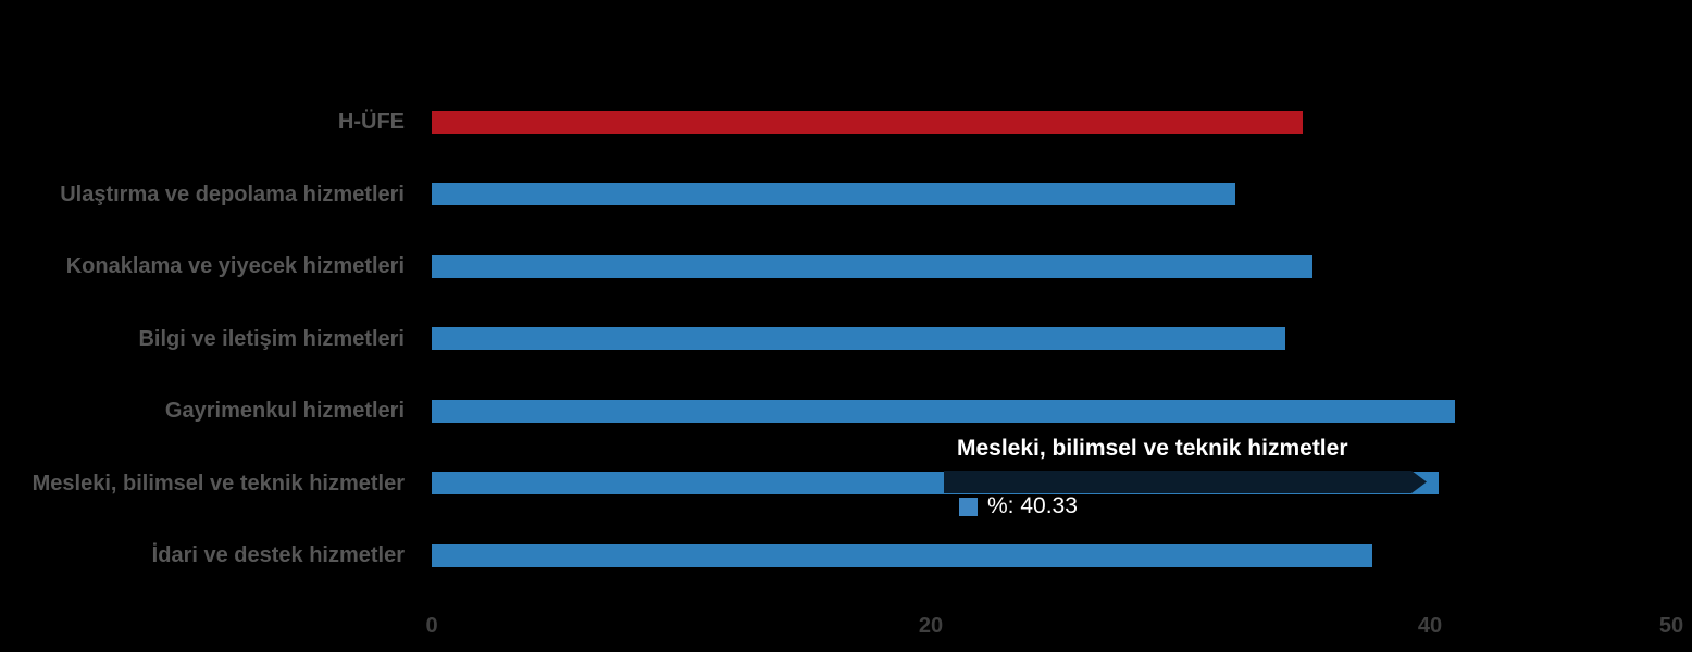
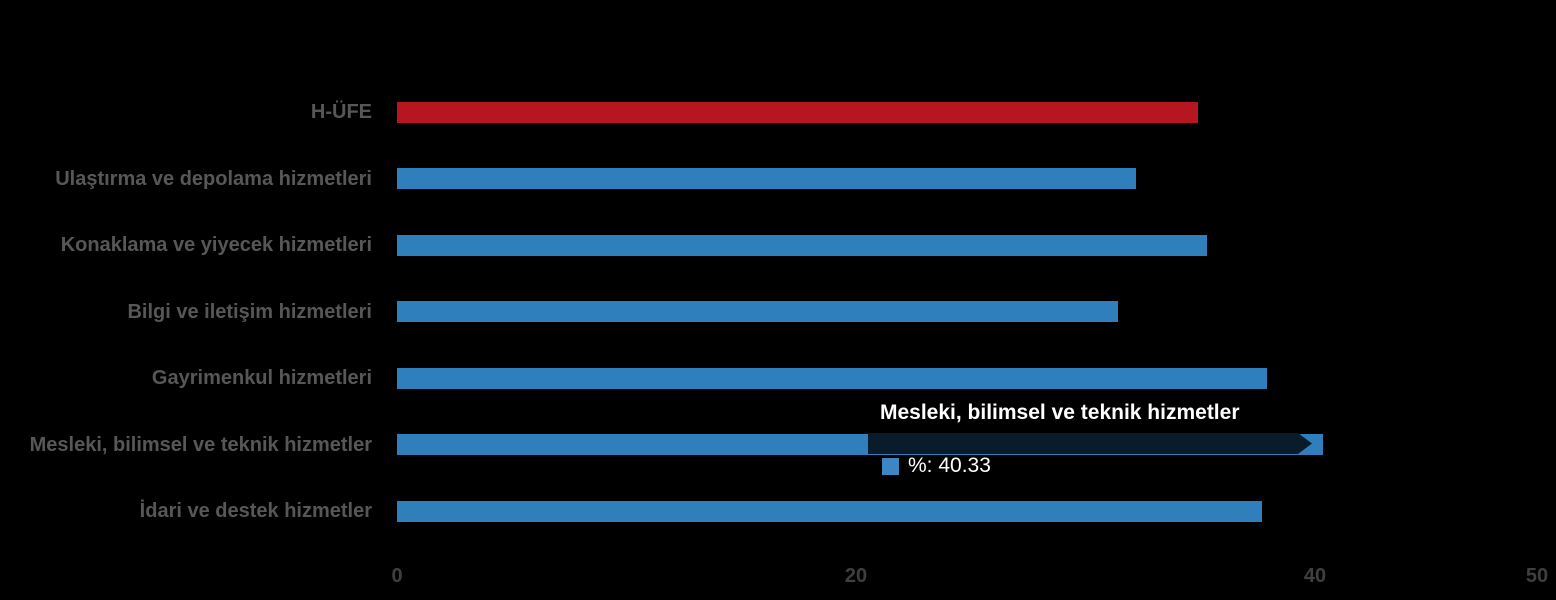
Bilgi ve iletişim hizmetleri: 34.2 -> 31.4
Gayrimenkul hizmetleri: 41.0 -> 37.9
